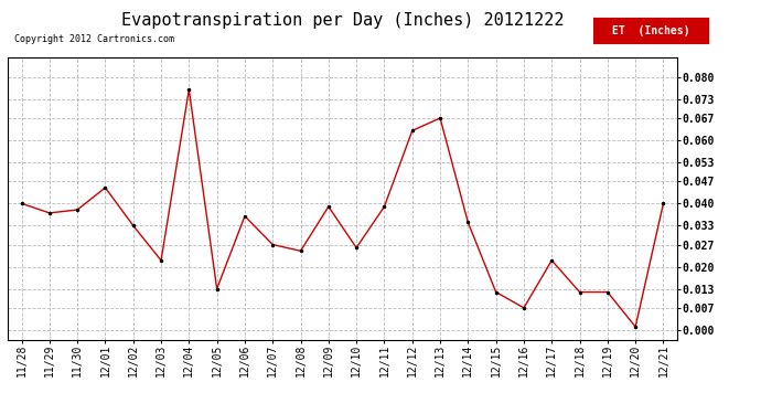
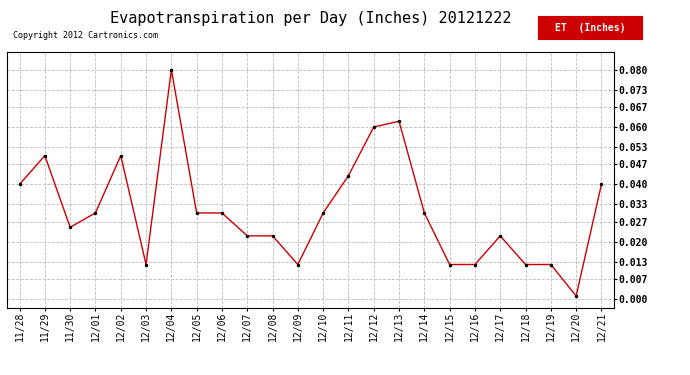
11/29: 0.037 -> 0.050
11/30: 0.038 -> 0.025
12/01: 0.045 -> 0.030
12/02: 0.033 -> 0.050
12/03: 0.022 -> 0.012
12/04: 0.076 -> 0.080
12/05: 0.013 -> 0.030
12/06: 0.036 -> 0.030
12/07: 0.027 -> 0.022
12/08: 0.025 -> 0.022
12/09: 0.039 -> 0.012
12/10: 0.026 -> 0.030
12/11: 0.039 -> 0.043
12/12: 0.063 -> 0.060
12/13: 0.067 -> 0.062
12/14: 0.034 -> 0.030
12/16: 0.007 -> 0.012
